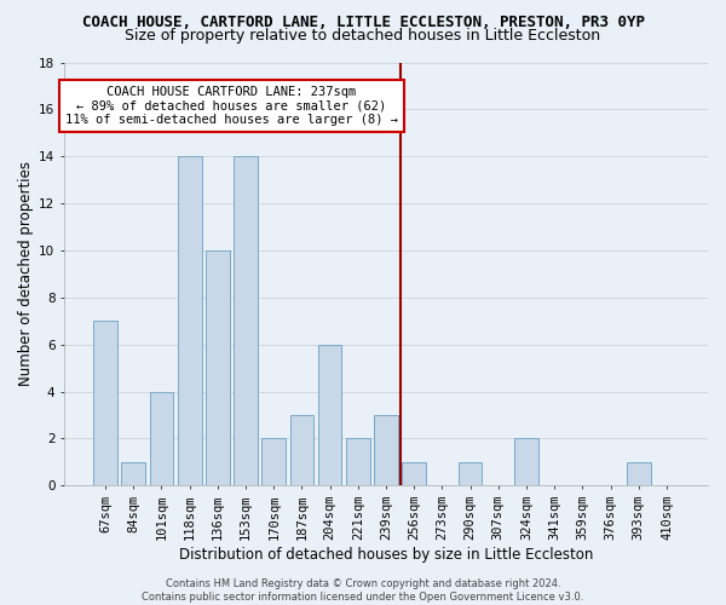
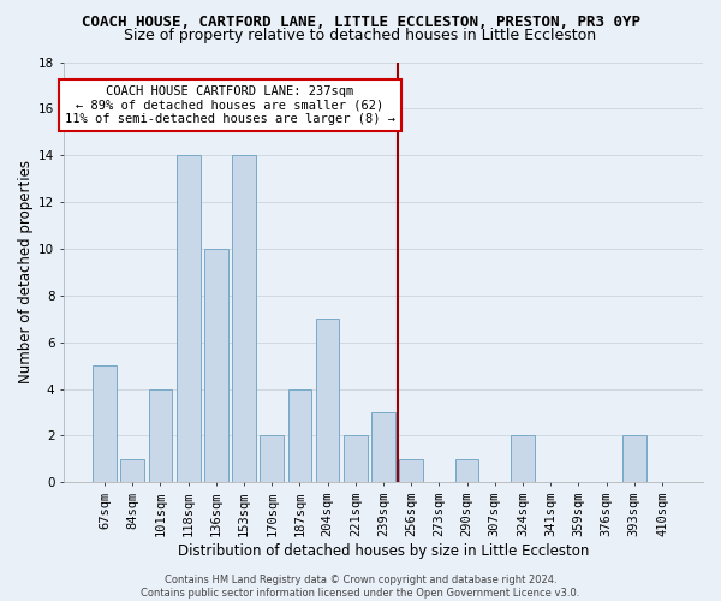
67sqm: 7 -> 5
187sqm: 3 -> 4
204sqm: 6 -> 7
393sqm: 1 -> 2
